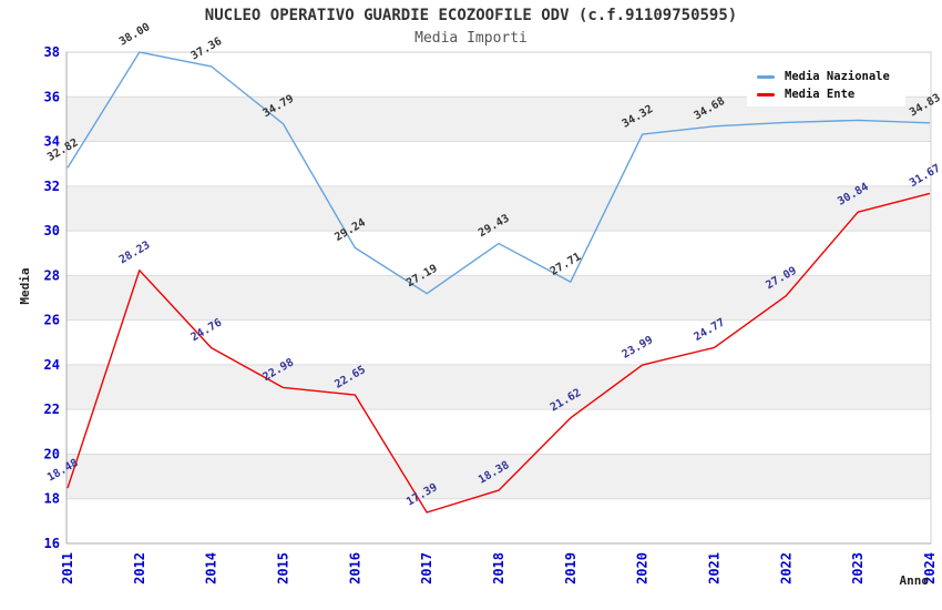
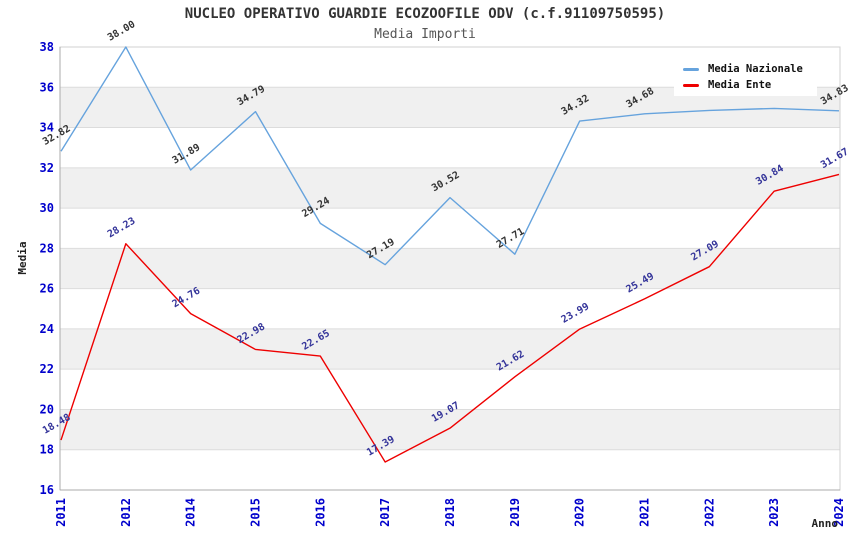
Media Nazionale/2014: 37.36 -> 31.89
Media Nazionale/2018: 29.43 -> 30.52
Media Ente/2018: 18.38 -> 19.07
Media Ente/2021: 24.77 -> 25.49
